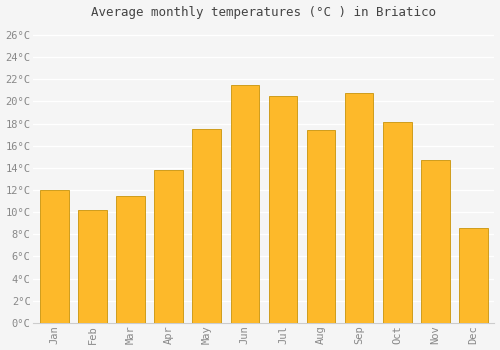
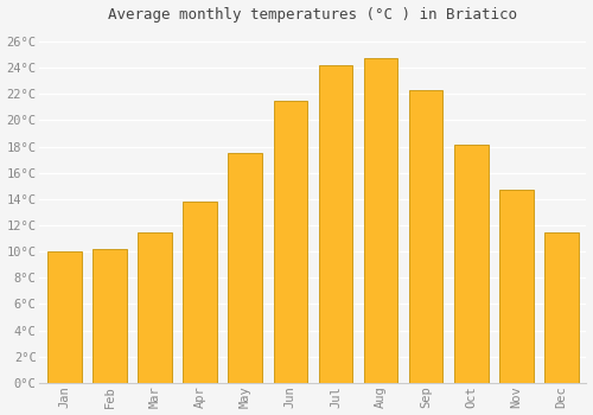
Jan: 12.0°C -> 10.0°C
Jul: 20.5°C -> 24.2°C
Aug: 17.4°C -> 24.7°C
Sep: 20.8°C -> 22.3°C
Dec: 8.6°C -> 11.5°C
